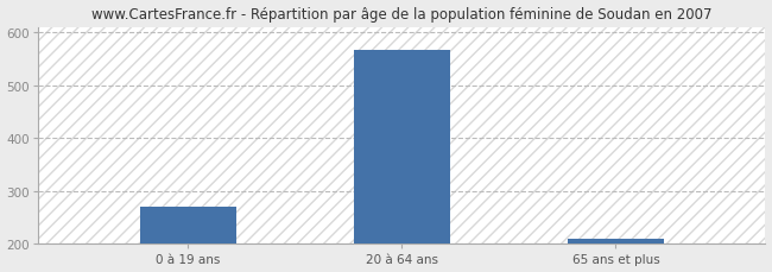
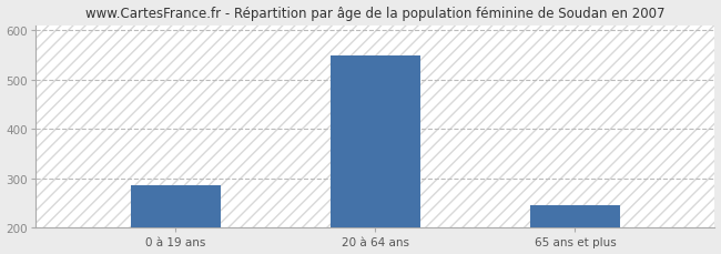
0 à 19 ans: 271 -> 285
20 à 64 ans: 568 -> 550
65 ans et plus: 210 -> 245
